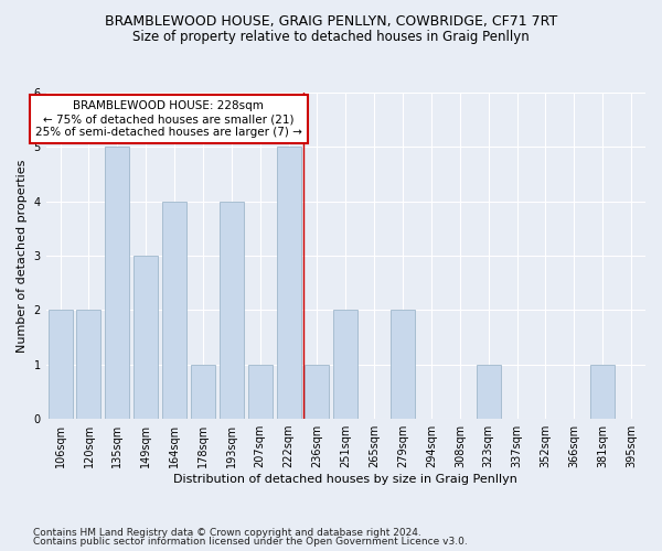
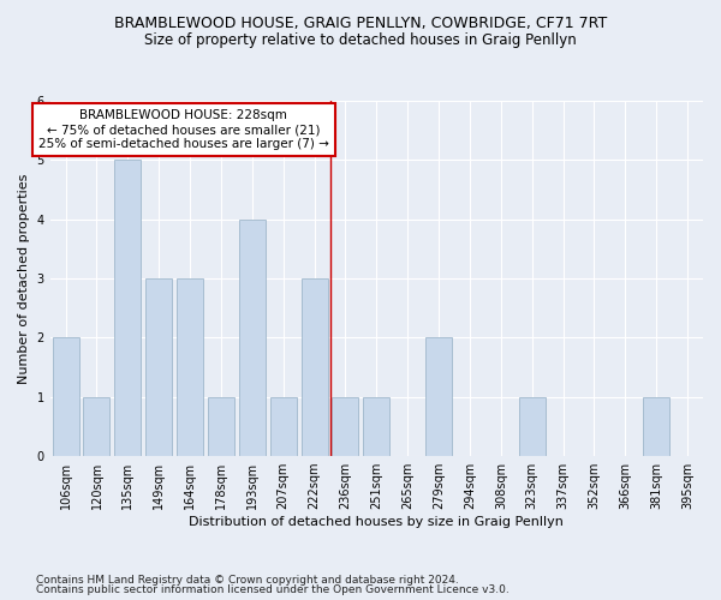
120sqm: 2 -> 1
164sqm: 4 -> 3
222sqm: 5 -> 3
251sqm: 2 -> 1
